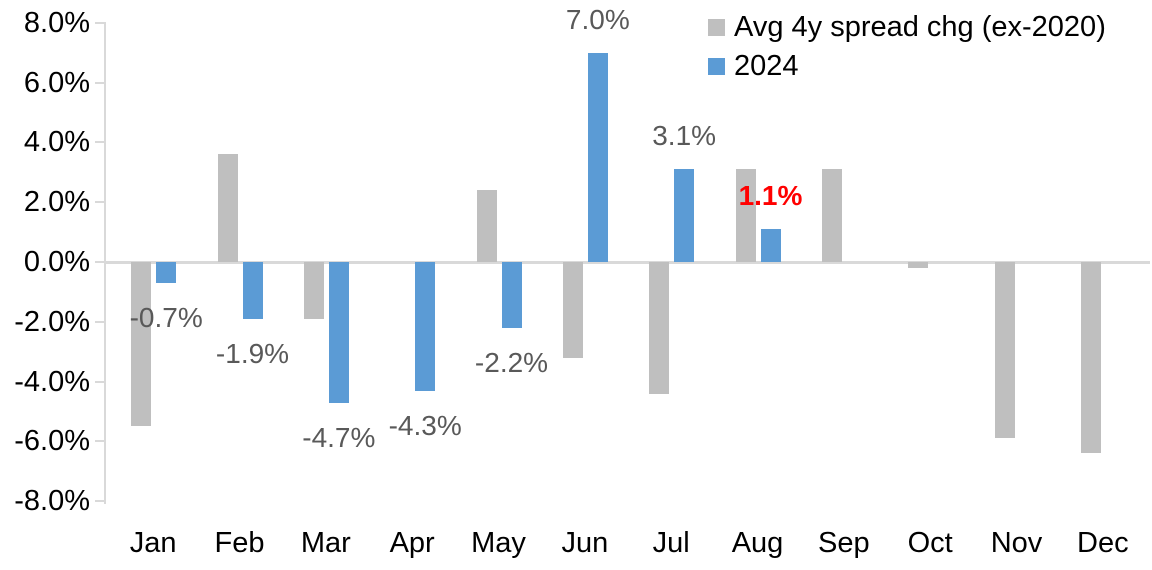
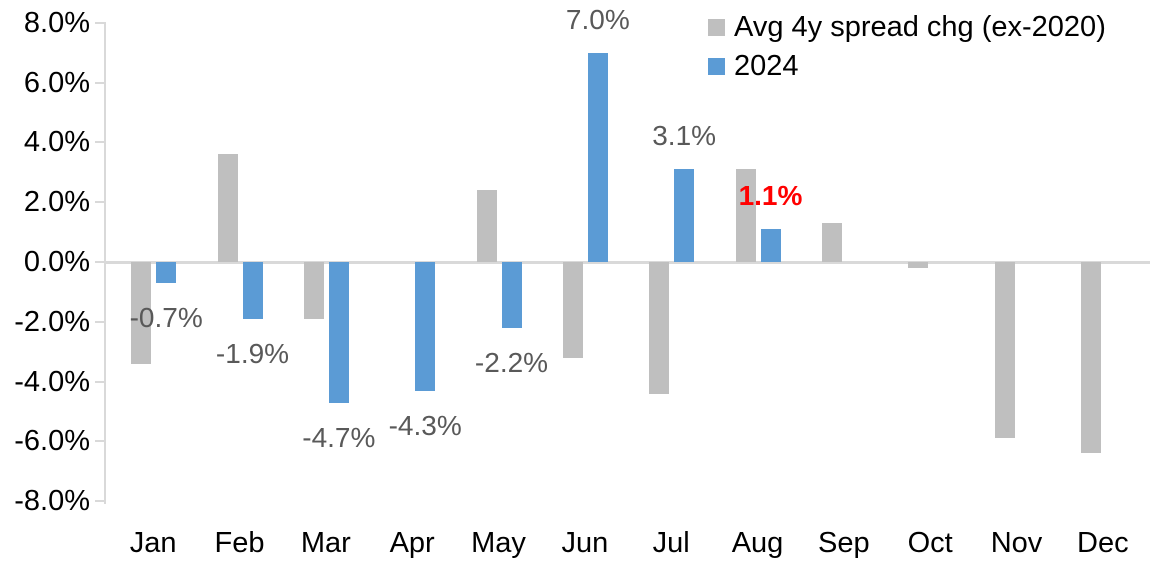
Avg 4y spread chg (ex-2020)/Jan: -5.5% -> -3.4%
Avg 4y spread chg (ex-2020)/Sep: 3.1% -> 1.3%
